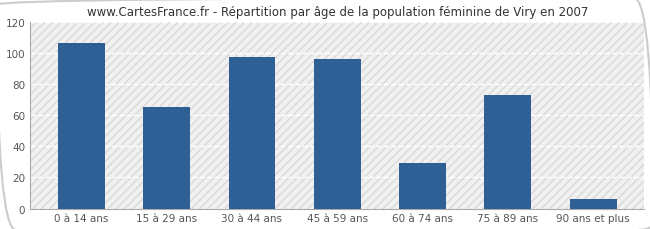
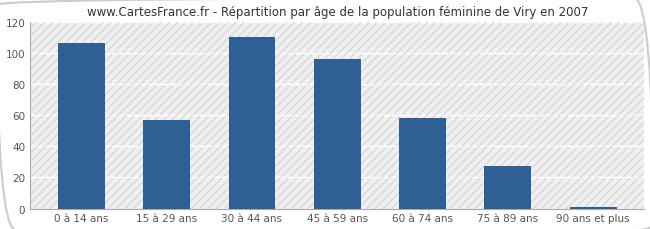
15 à 29 ans: 65 -> 57
30 à 44 ans: 97 -> 110
60 à 74 ans: 29 -> 58
75 à 89 ans: 73 -> 27
90 ans et plus: 6 -> 1
